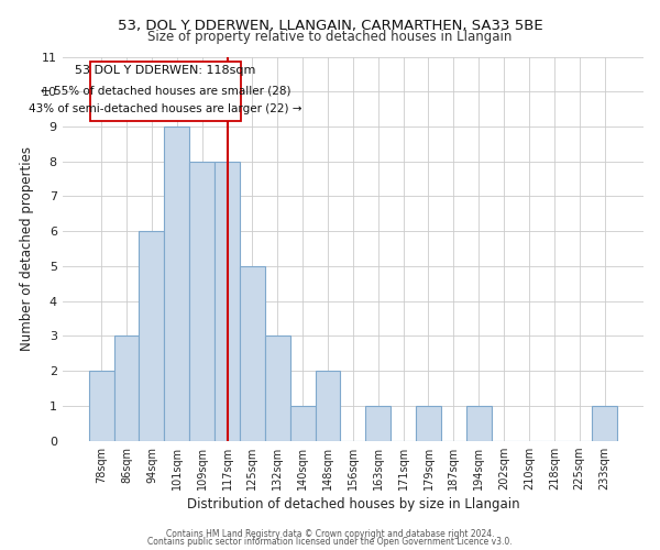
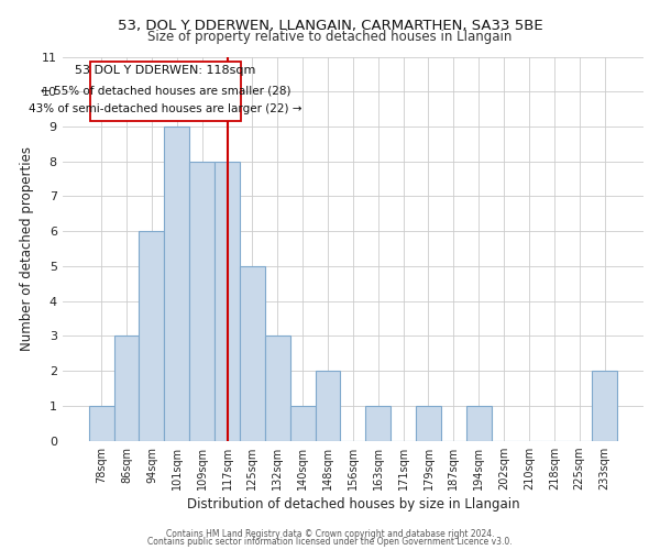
78sqm: 2 -> 1
233sqm: 1 -> 2
